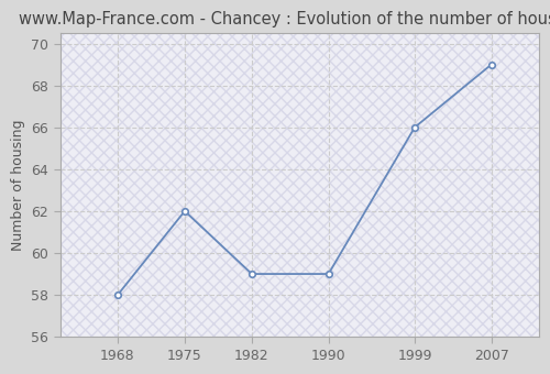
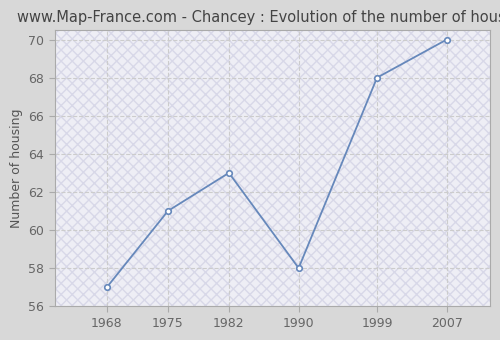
1968: 58 -> 57
1975: 62 -> 61
1982: 59 -> 63
1990: 59 -> 58
1999: 66 -> 68
2007: 69 -> 70
